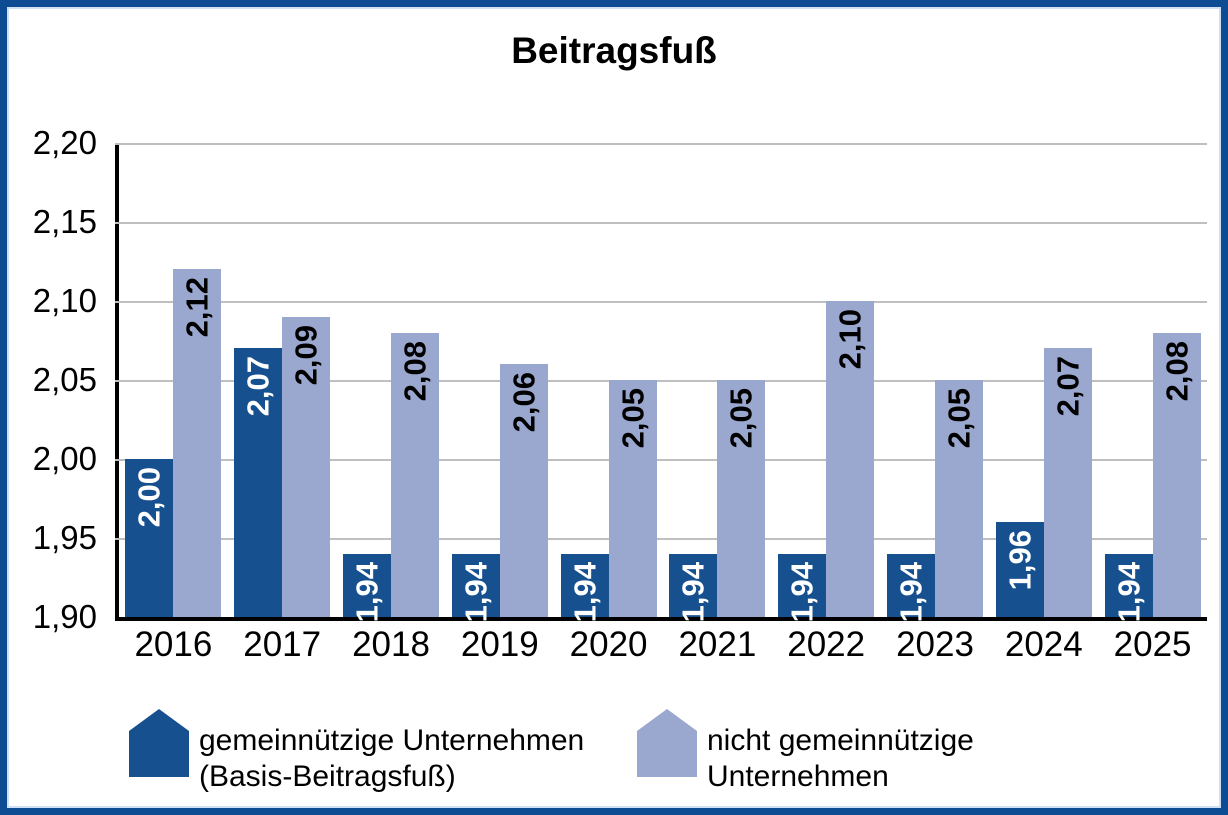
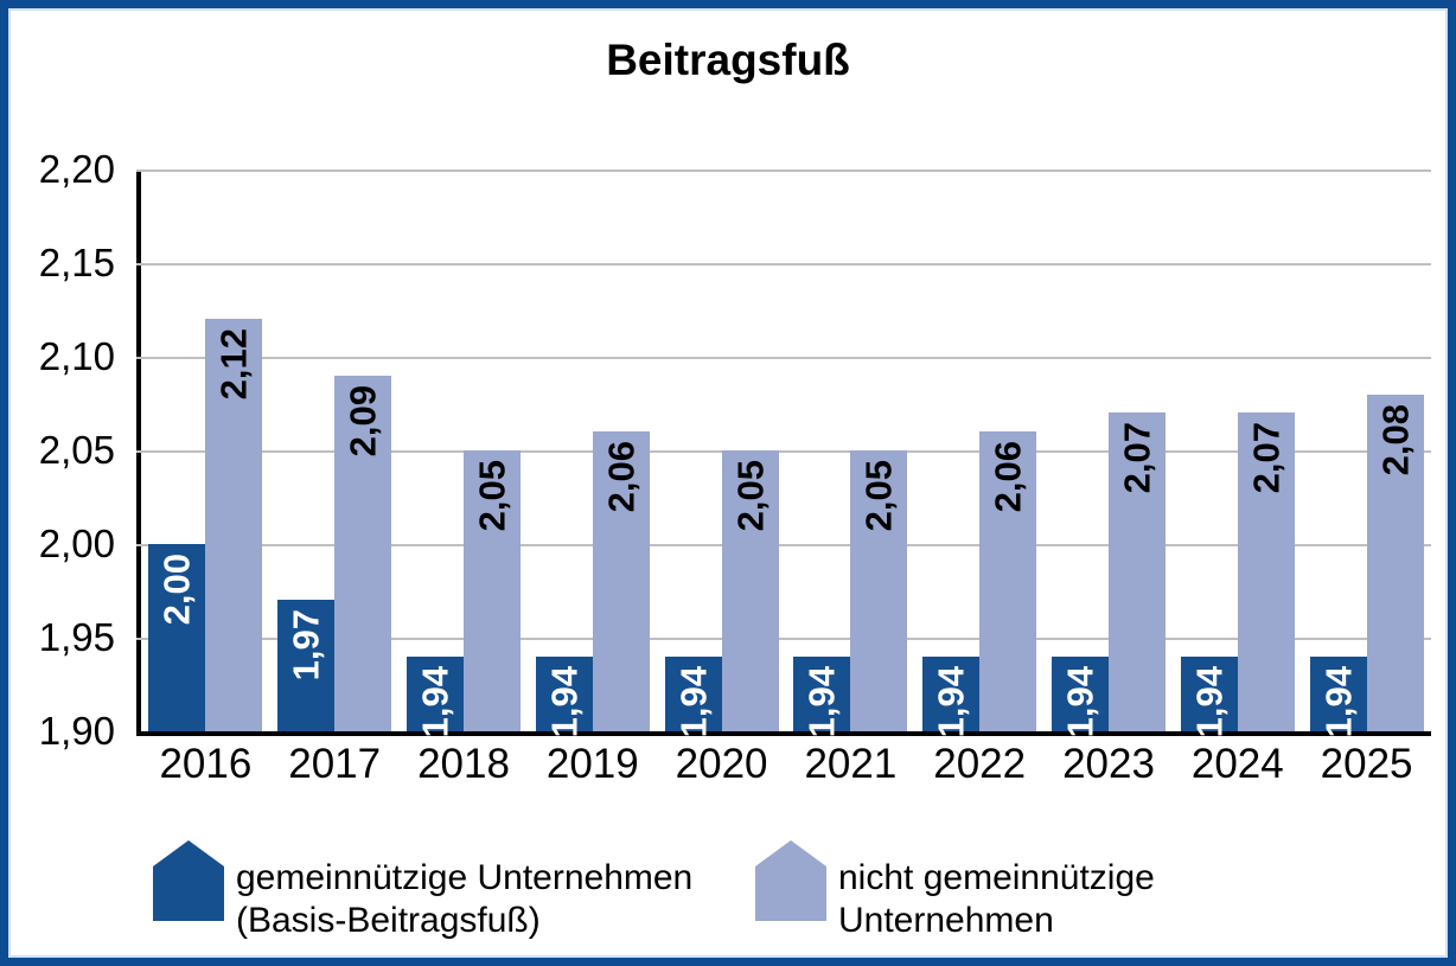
gemeinnützige Unternehmen (Basis-Beitragsfuß)/2017: 2,07 -> 1,97
nicht gemeinnützige Unternehmen/2018: 2,08 -> 2,05
nicht gemeinnützige Unternehmen/2022: 2,10 -> 2,06
nicht gemeinnützige Unternehmen/2023: 2,05 -> 2,07
gemeinnützige Unternehmen (Basis-Beitragsfuß)/2024: 1,96 -> 1,94
